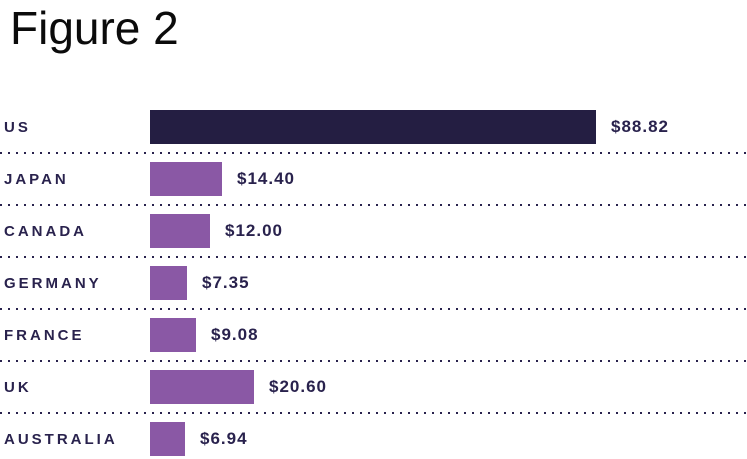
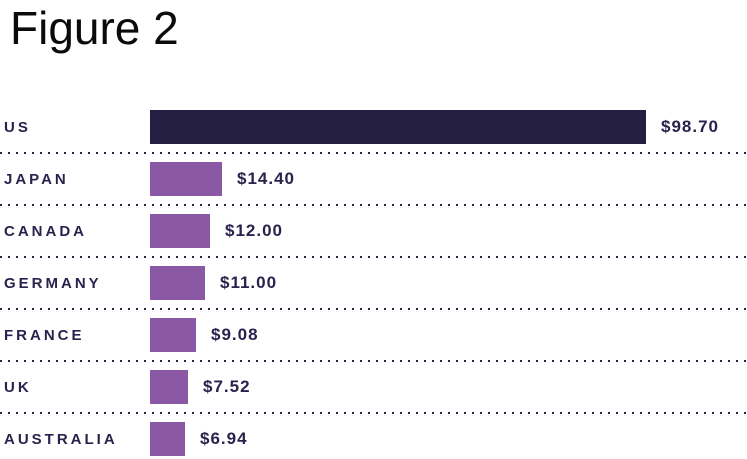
US: $88.82 -> $98.70
GERMANY: $7.35 -> $11.00
UK: $20.60 -> $7.52
